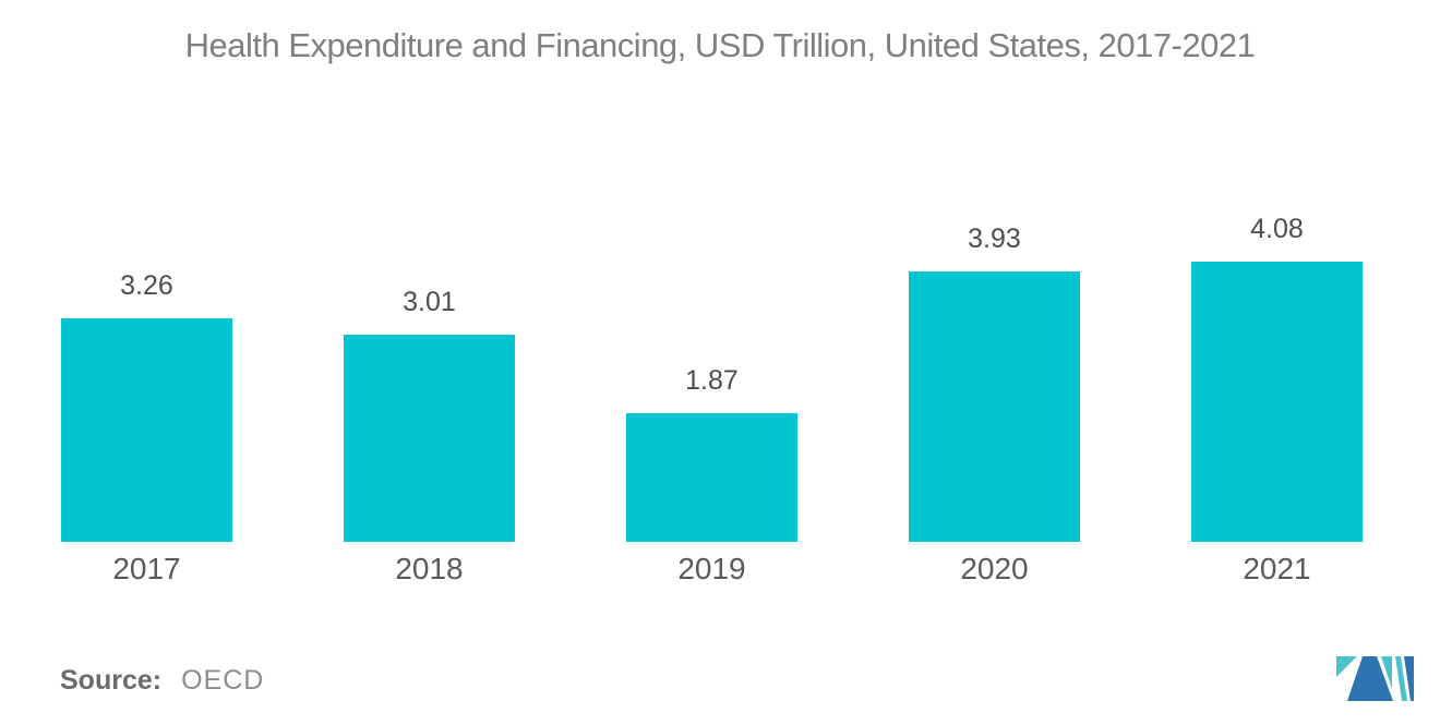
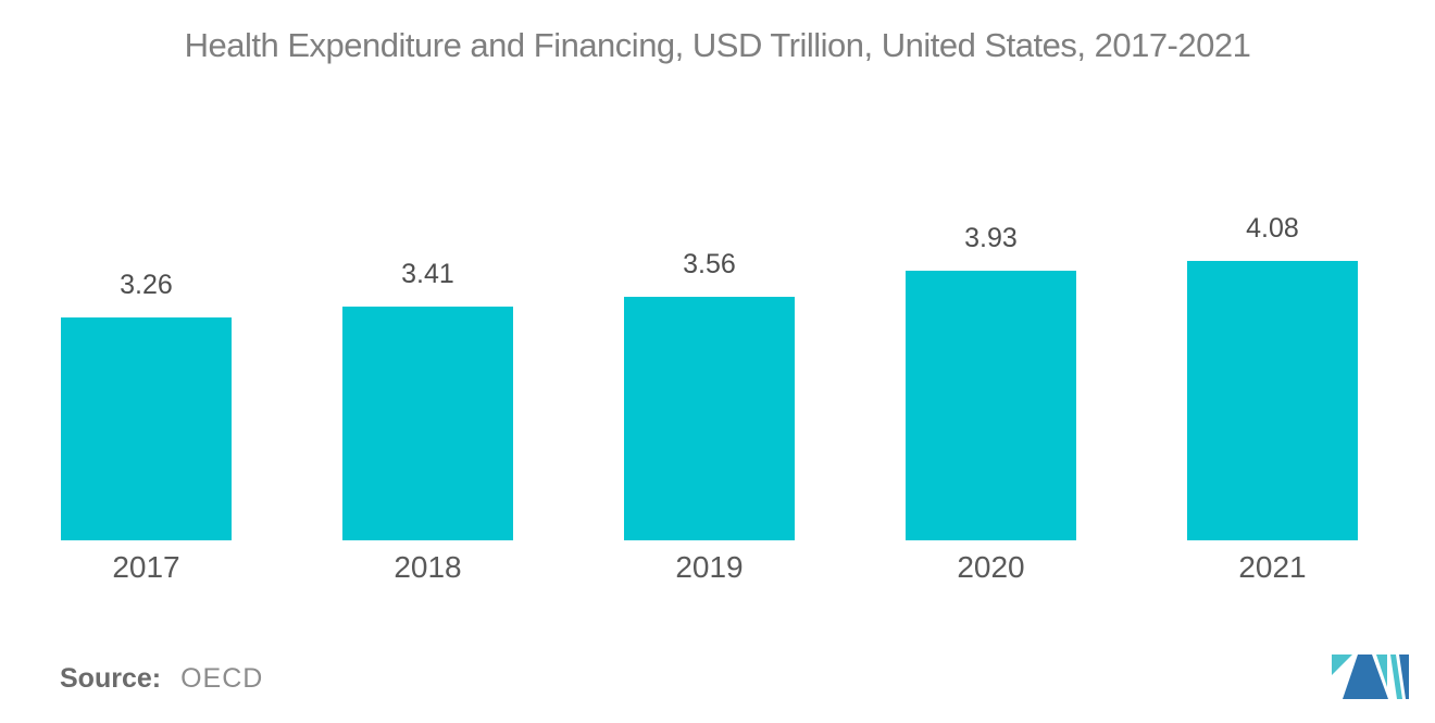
2018: 3.01 -> 3.41
2019: 1.87 -> 3.56
